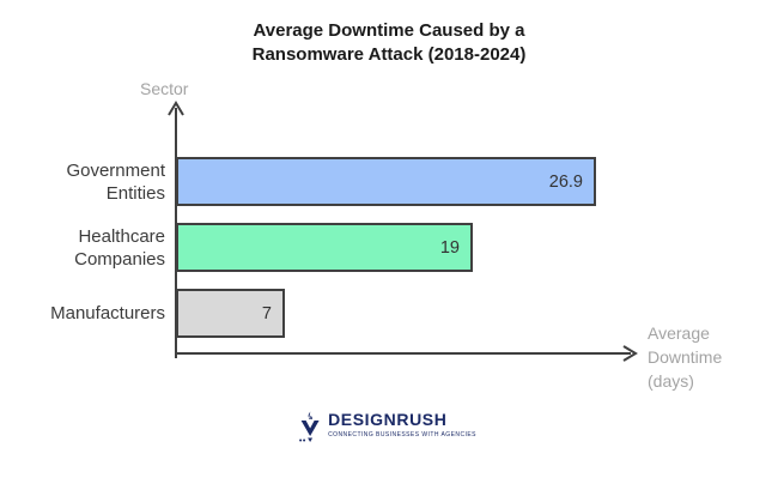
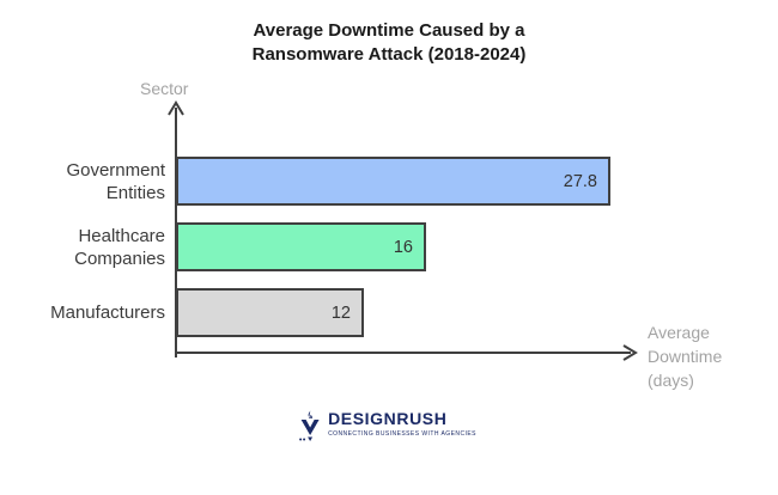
Government Entities: 26.9 -> 27.8
Healthcare Companies: 19 -> 16
Manufacturers: 7 -> 12
